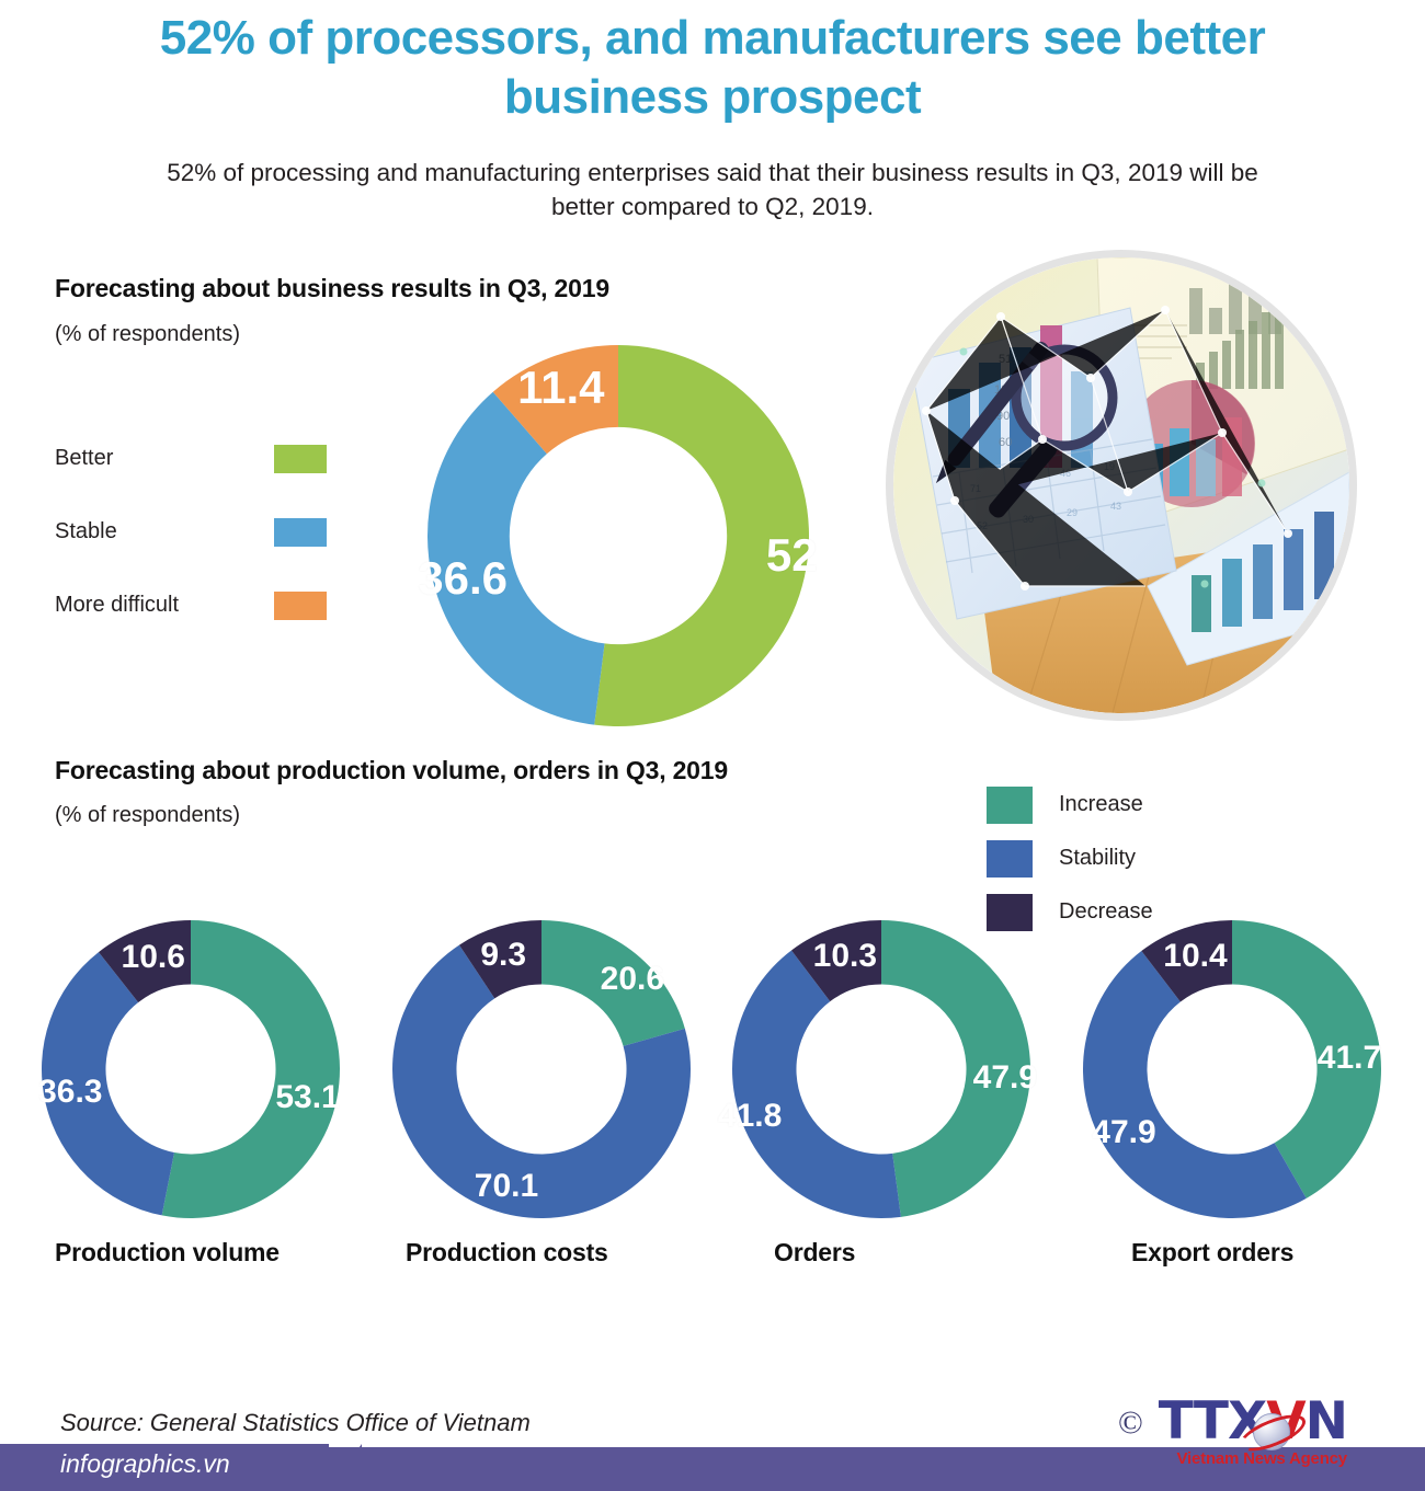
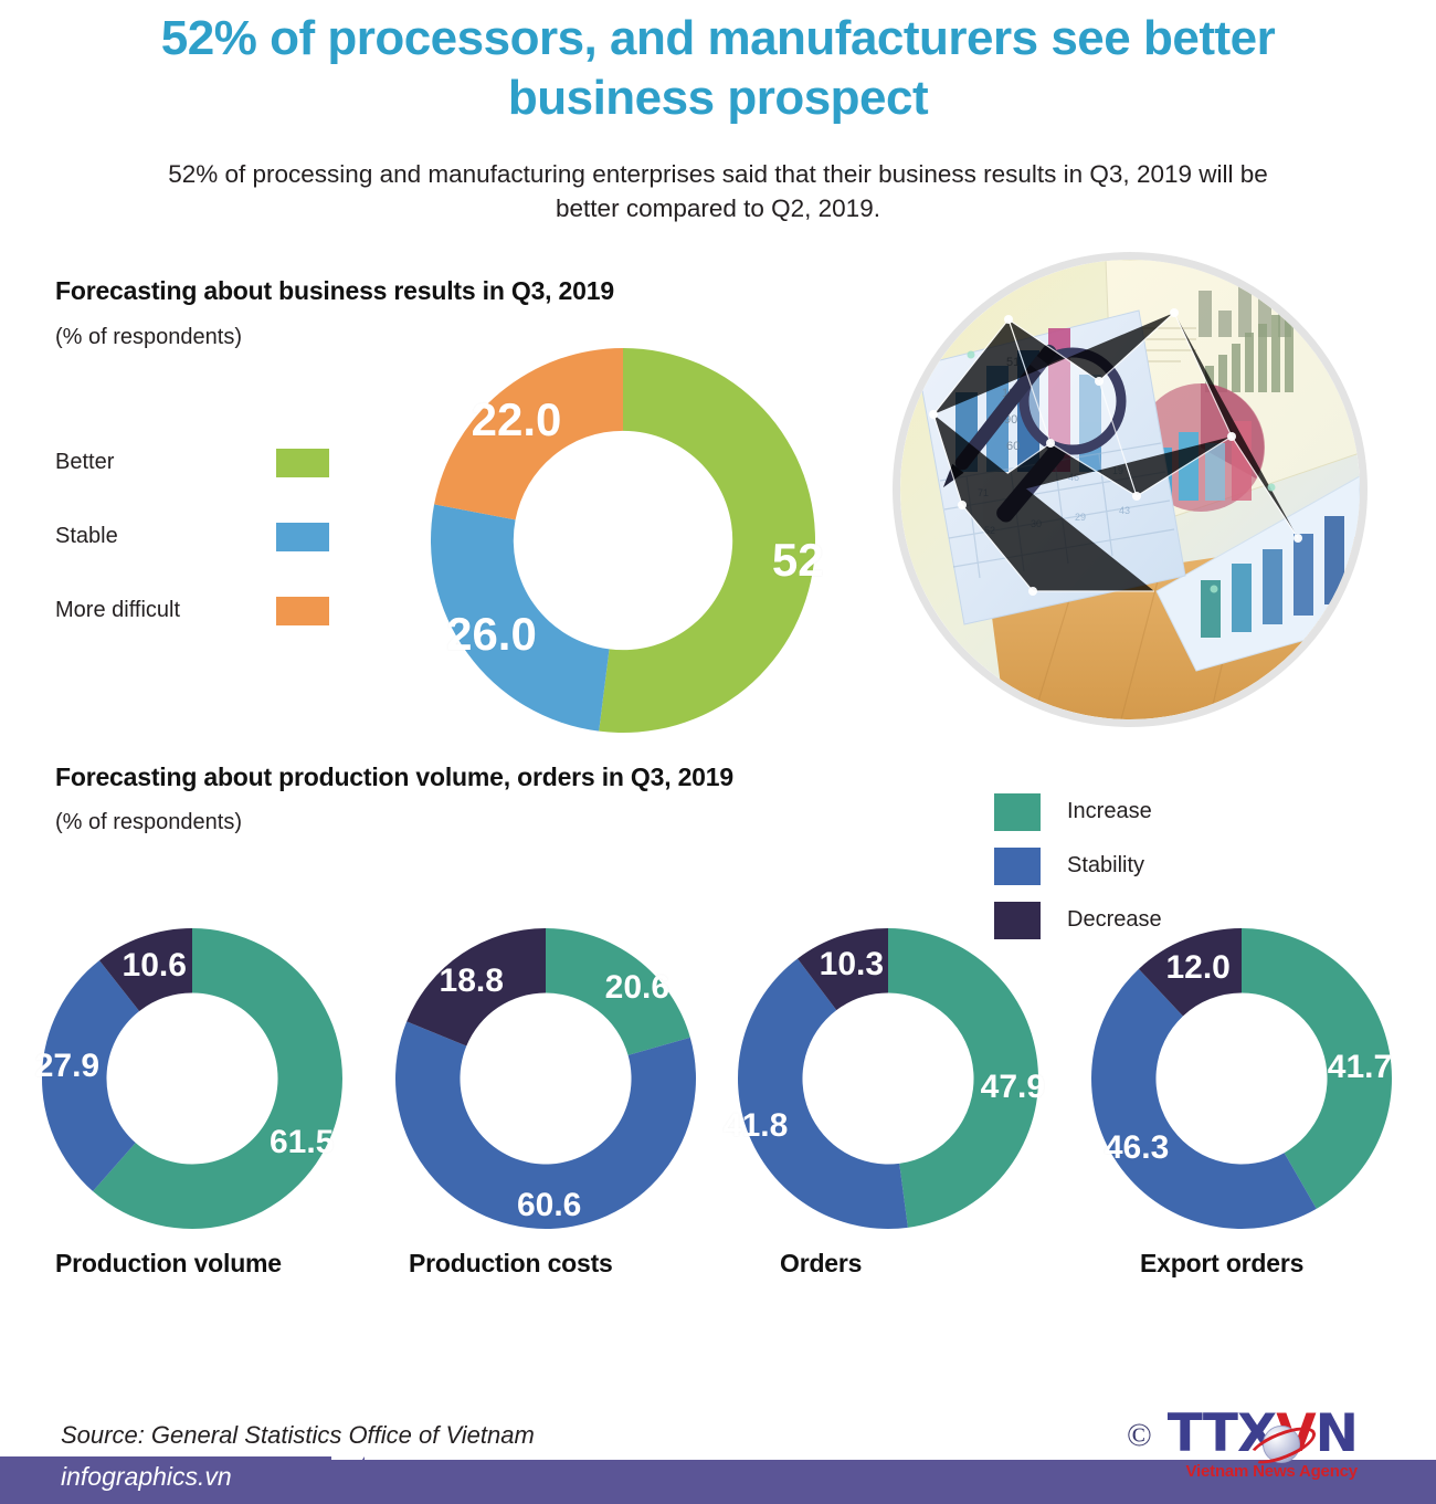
Forecasting about business results in Q3, 2019/Stable: 36.6 -> 26.0
Forecasting about business results in Q3, 2019/More difficult: 11.4 -> 22.0
Production volume/Increase: 53.1 -> 61.5
Production volume/Stability: 36.3 -> 27.9
Production costs/Stability: 70.1 -> 60.6
Production costs/Decrease: 9.3 -> 18.8
Export orders/Stability: 47.9 -> 46.3
Export orders/Decrease: 10.4 -> 12.0
